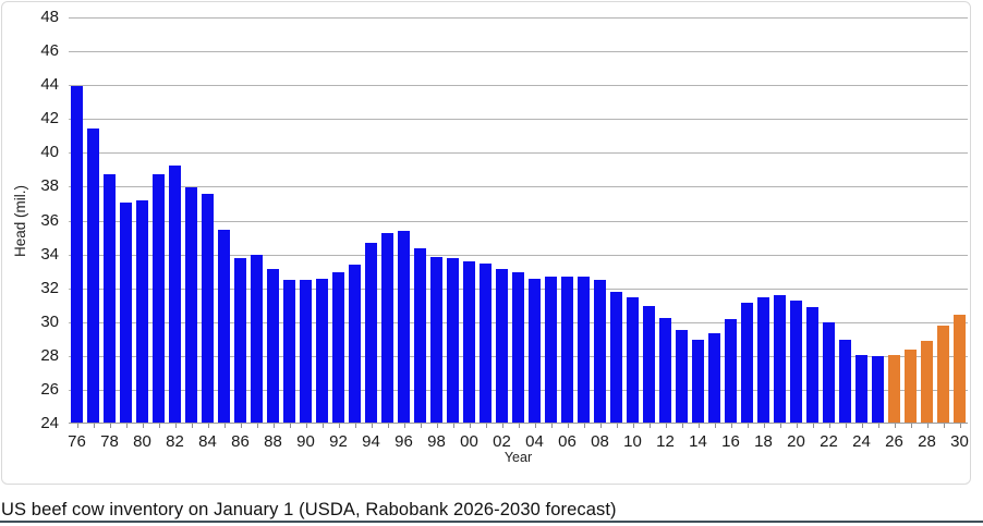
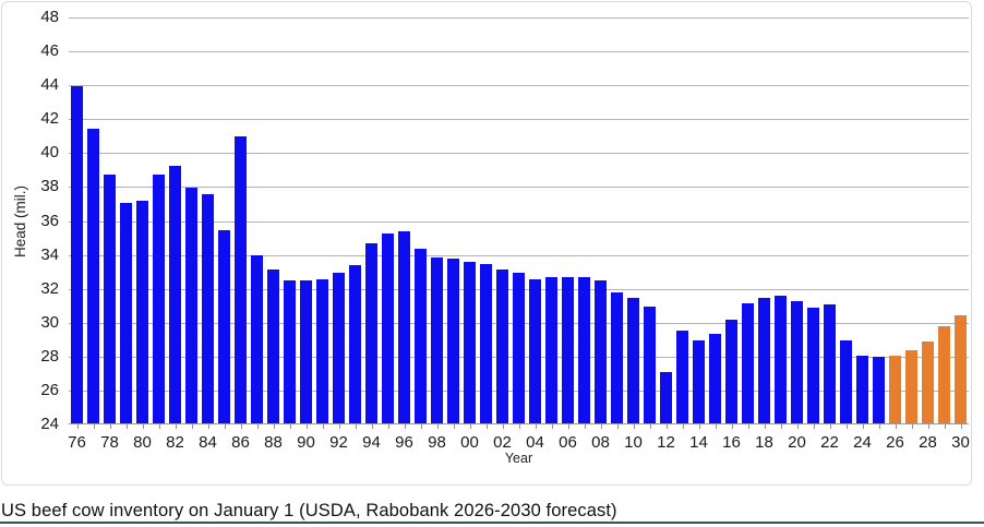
86: 33.7 -> 40.9
12: 30.2 -> 27.0
22: 29.9 -> 31.0
